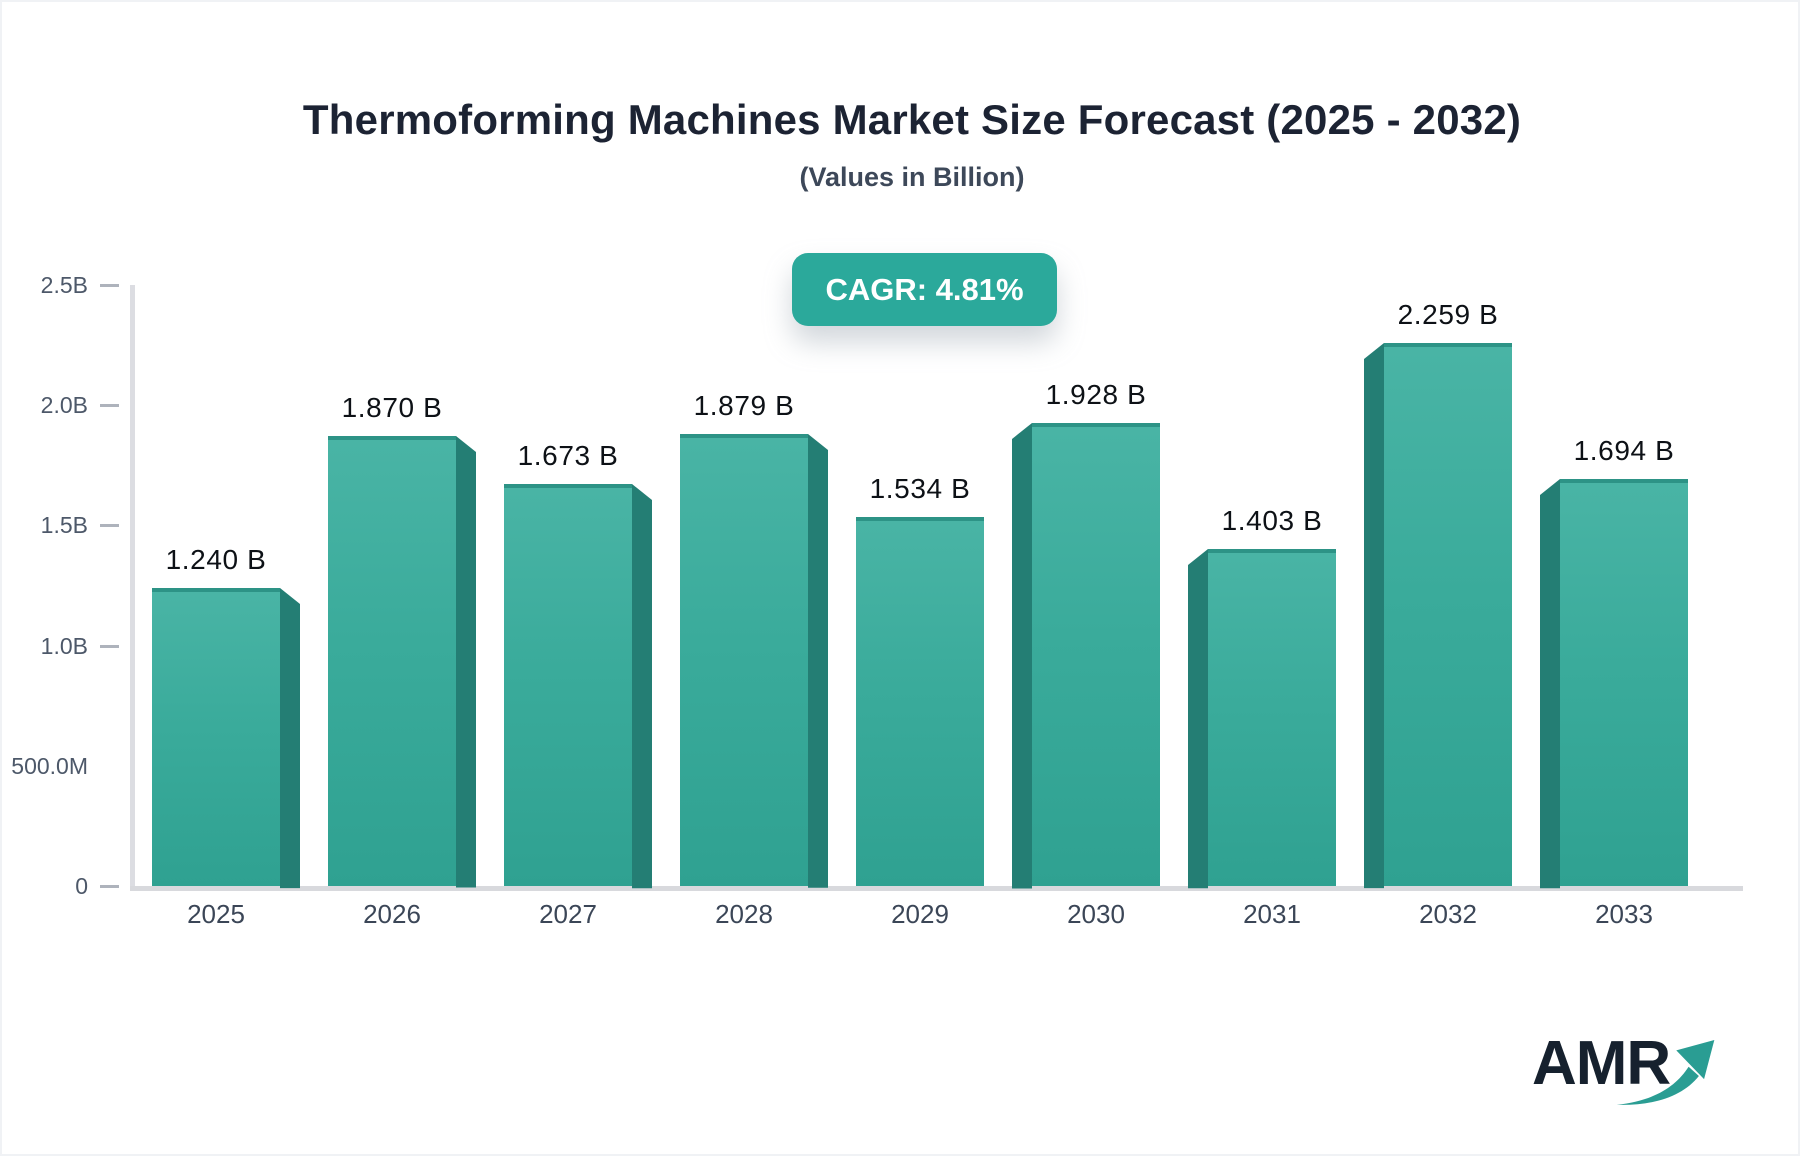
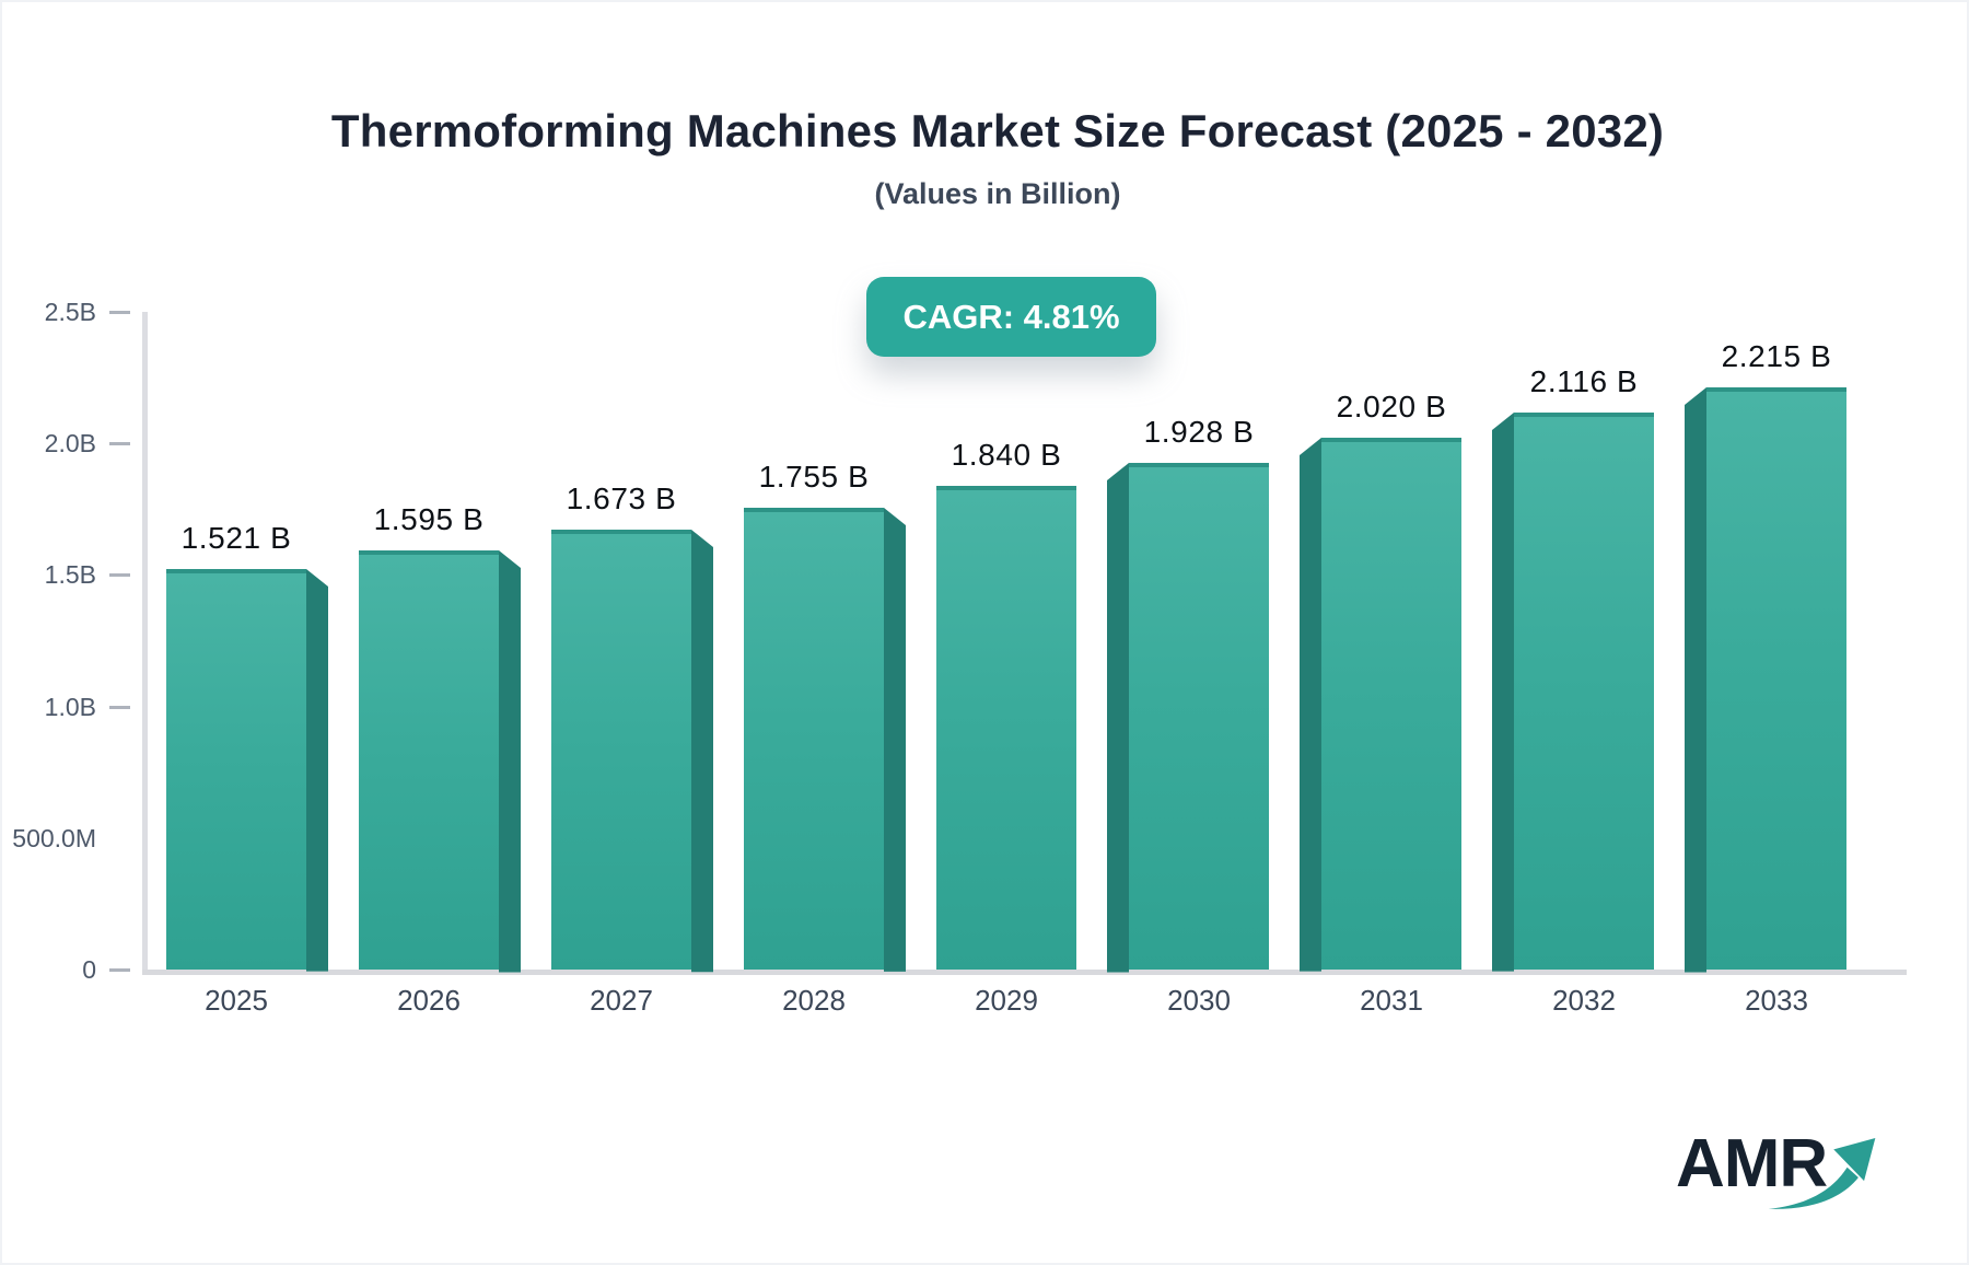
2025: 1.240 -> 1.521
2026: 1.870 -> 1.595
2028: 1.879 -> 1.755
2029: 1.534 -> 1.840
2031: 1.403 -> 2.020
2032: 2.259 -> 2.116
2033: 1.694 -> 2.215
